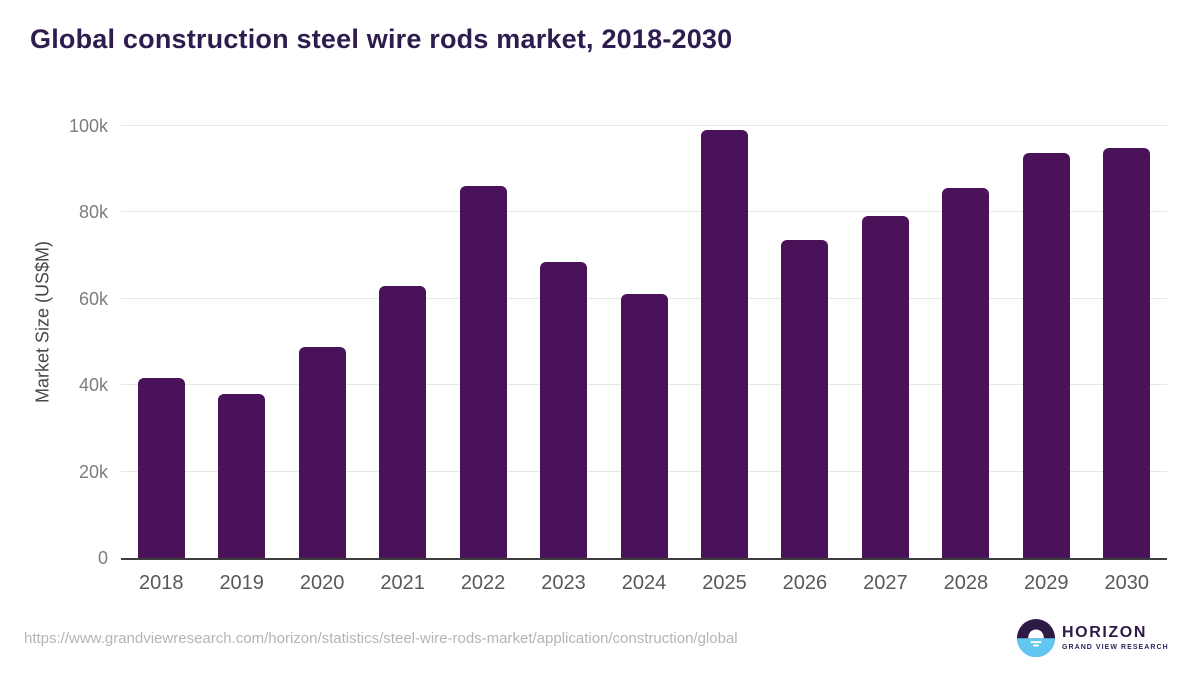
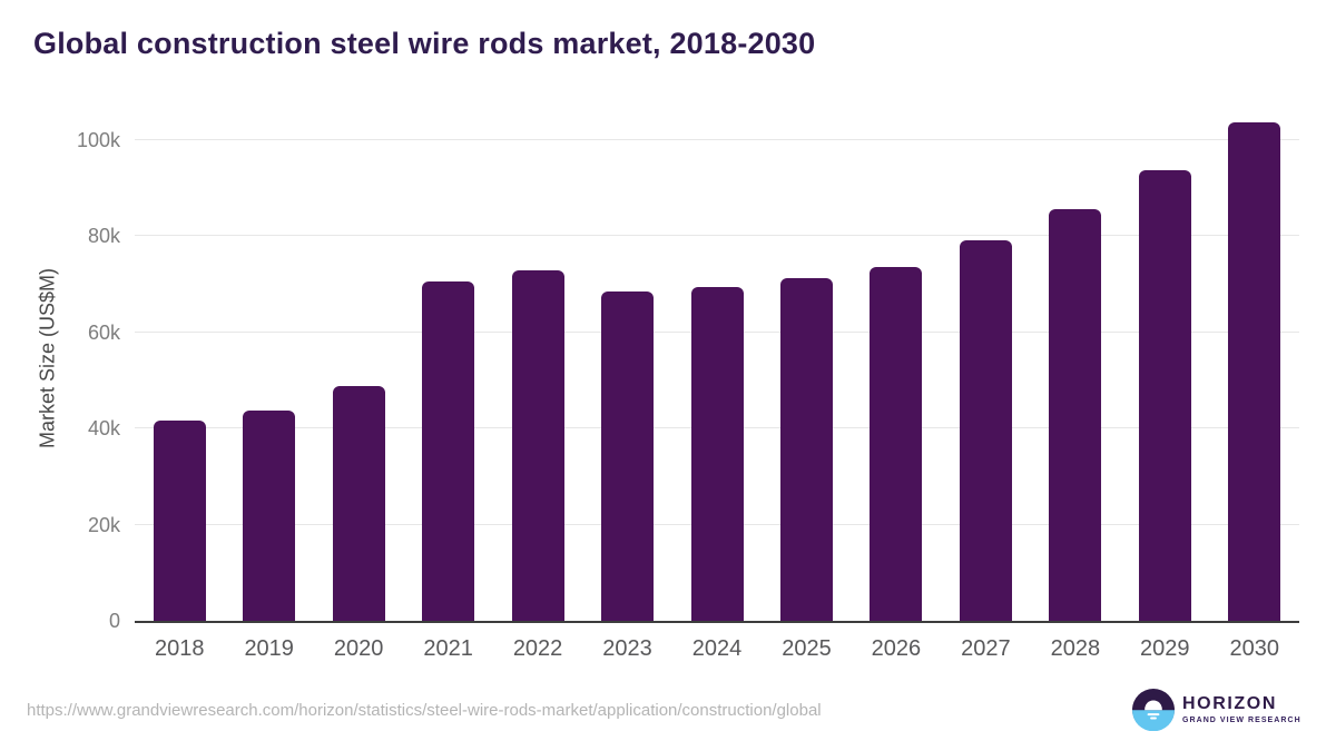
2019: 38k -> 44k
2021: 63k -> 71k
2022: 86k -> 73k
2024: 61k -> 69k
2025: 99k -> 71k
2030: 95k -> 104k
